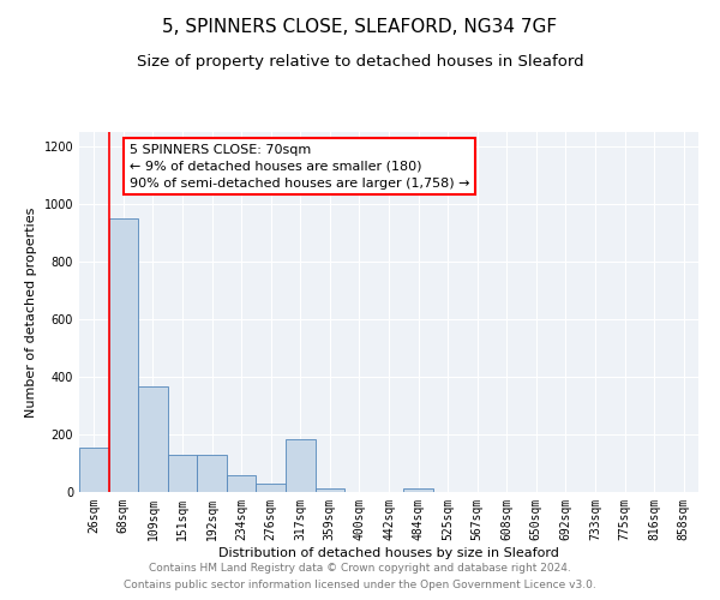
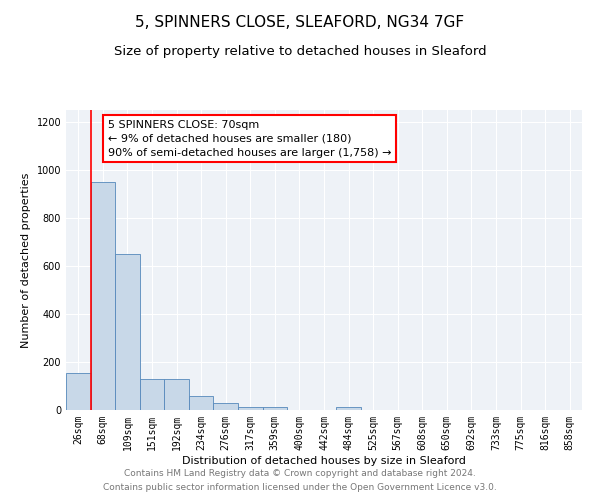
109sqm: 365 -> 650
317sqm: 185 -> 13
